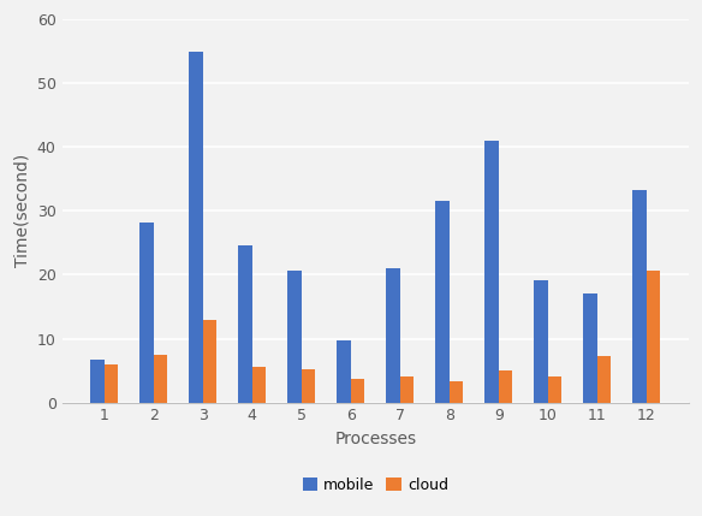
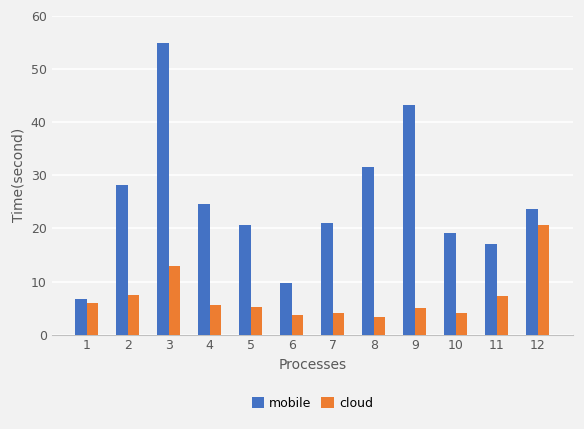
mobile/9: 41.0 -> 43.3
mobile/12: 33.2 -> 23.7
